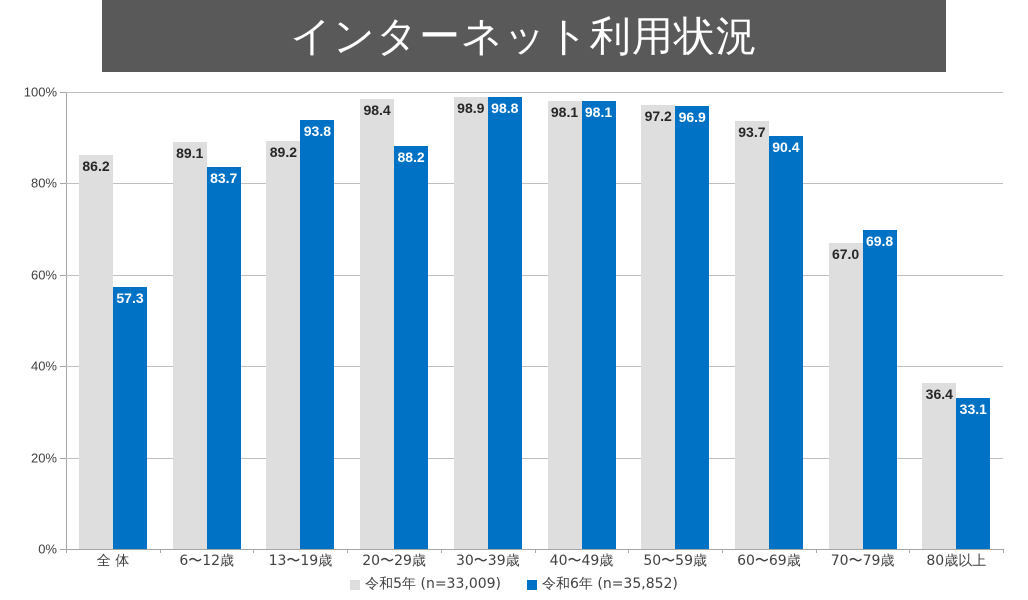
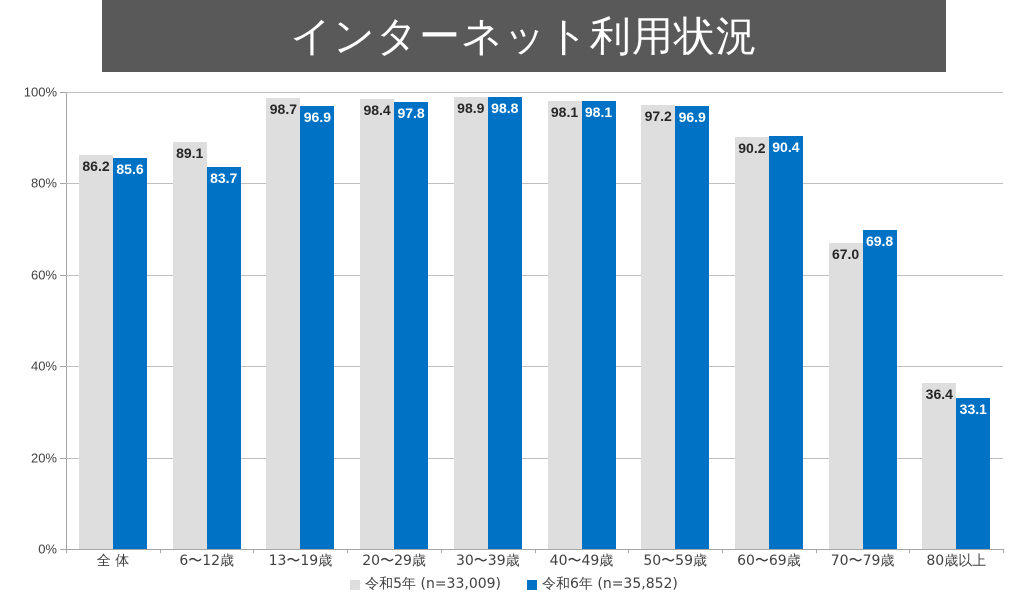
令和6年 (n=35,852)/全 体: 57.3 -> 85.6
令和5年 (n=33,009)/13〜19歳: 89.2 -> 98.7
令和6年 (n=35,852)/13〜19歳: 93.8 -> 96.9
令和6年 (n=35,852)/20〜29歳: 88.2 -> 97.8
令和5年 (n=33,009)/60〜69歳: 93.7 -> 90.2
